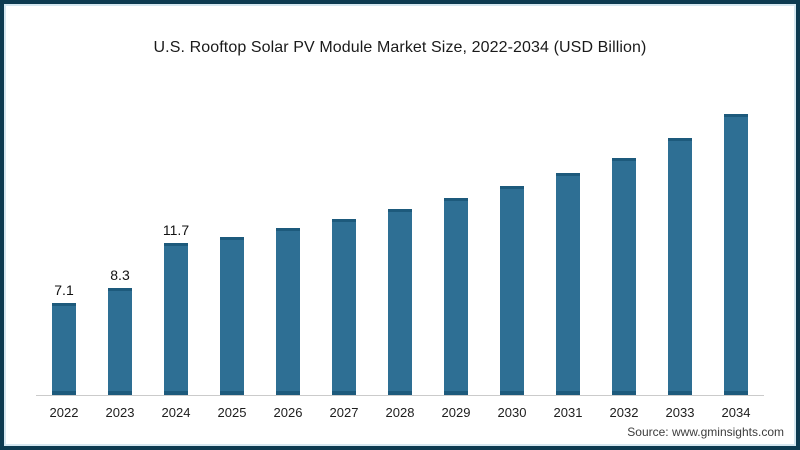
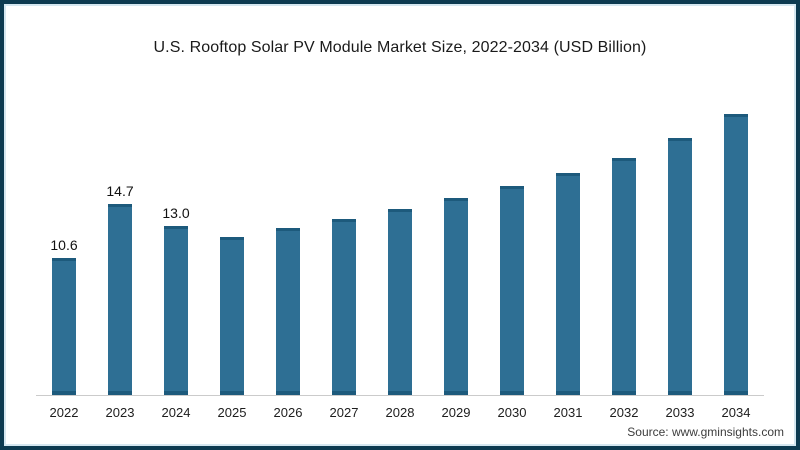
2022: 7.1 -> 10.6
2023: 8.3 -> 14.7
2024: 11.7 -> 13.0
